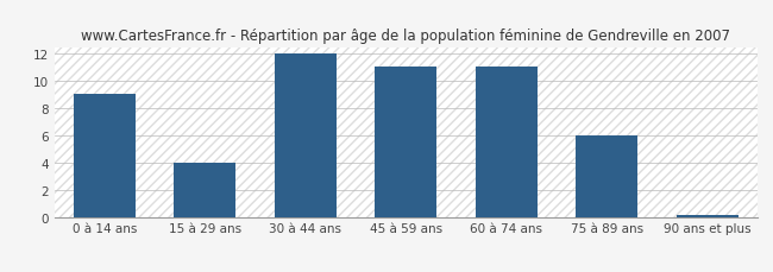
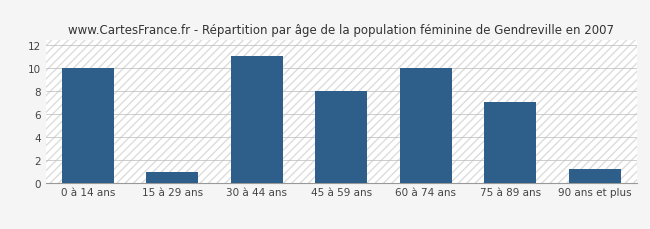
0 à 14 ans: 9.0 -> 10.0
15 à 29 ans: 4.0 -> 1.0
30 à 44 ans: 12.0 -> 11.0
45 à 59 ans: 11.0 -> 8.0
60 à 74 ans: 11.0 -> 10.0
75 à 89 ans: 6.0 -> 7.0
90 ans et plus: 0.1 -> 1.2
